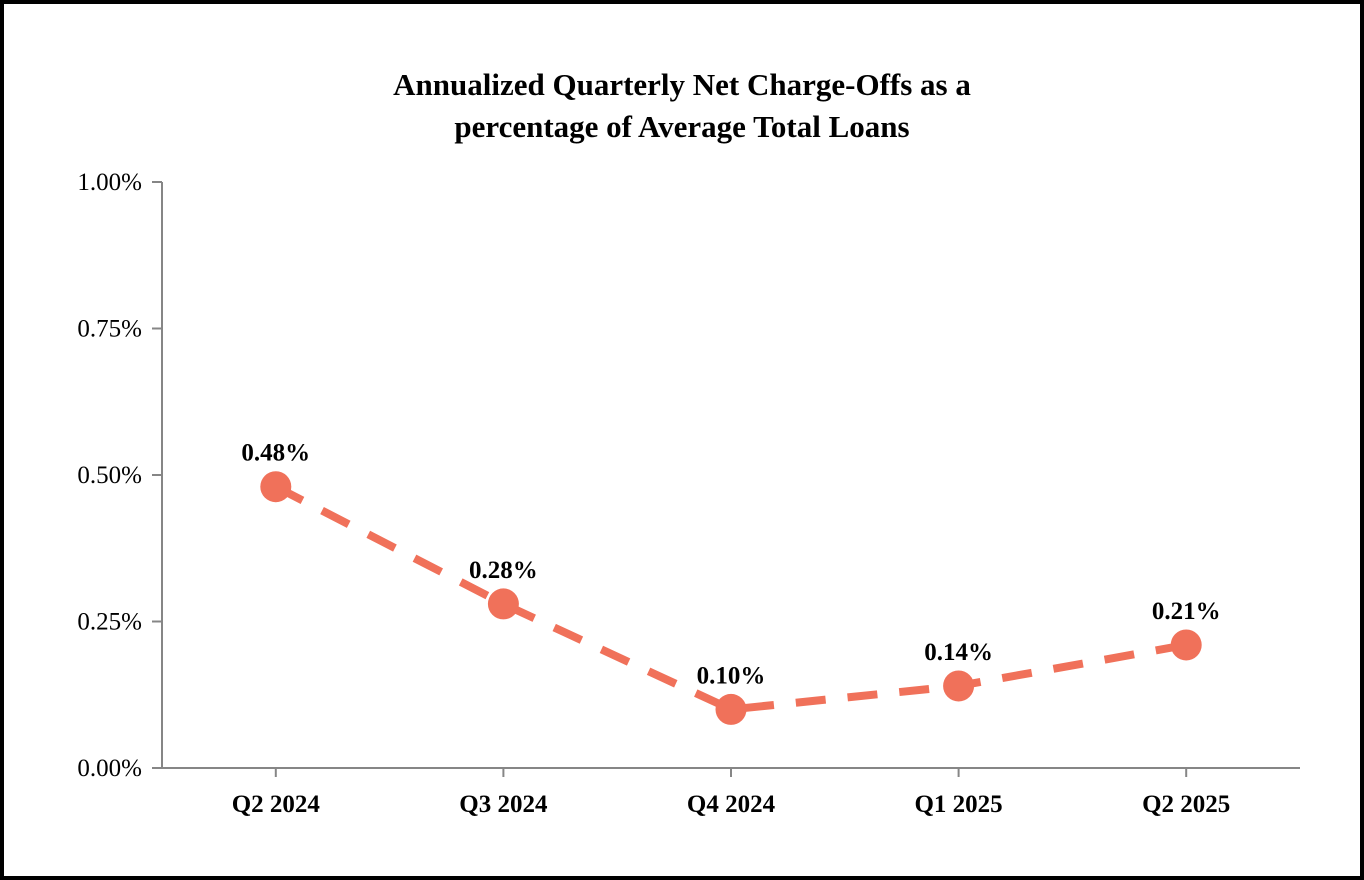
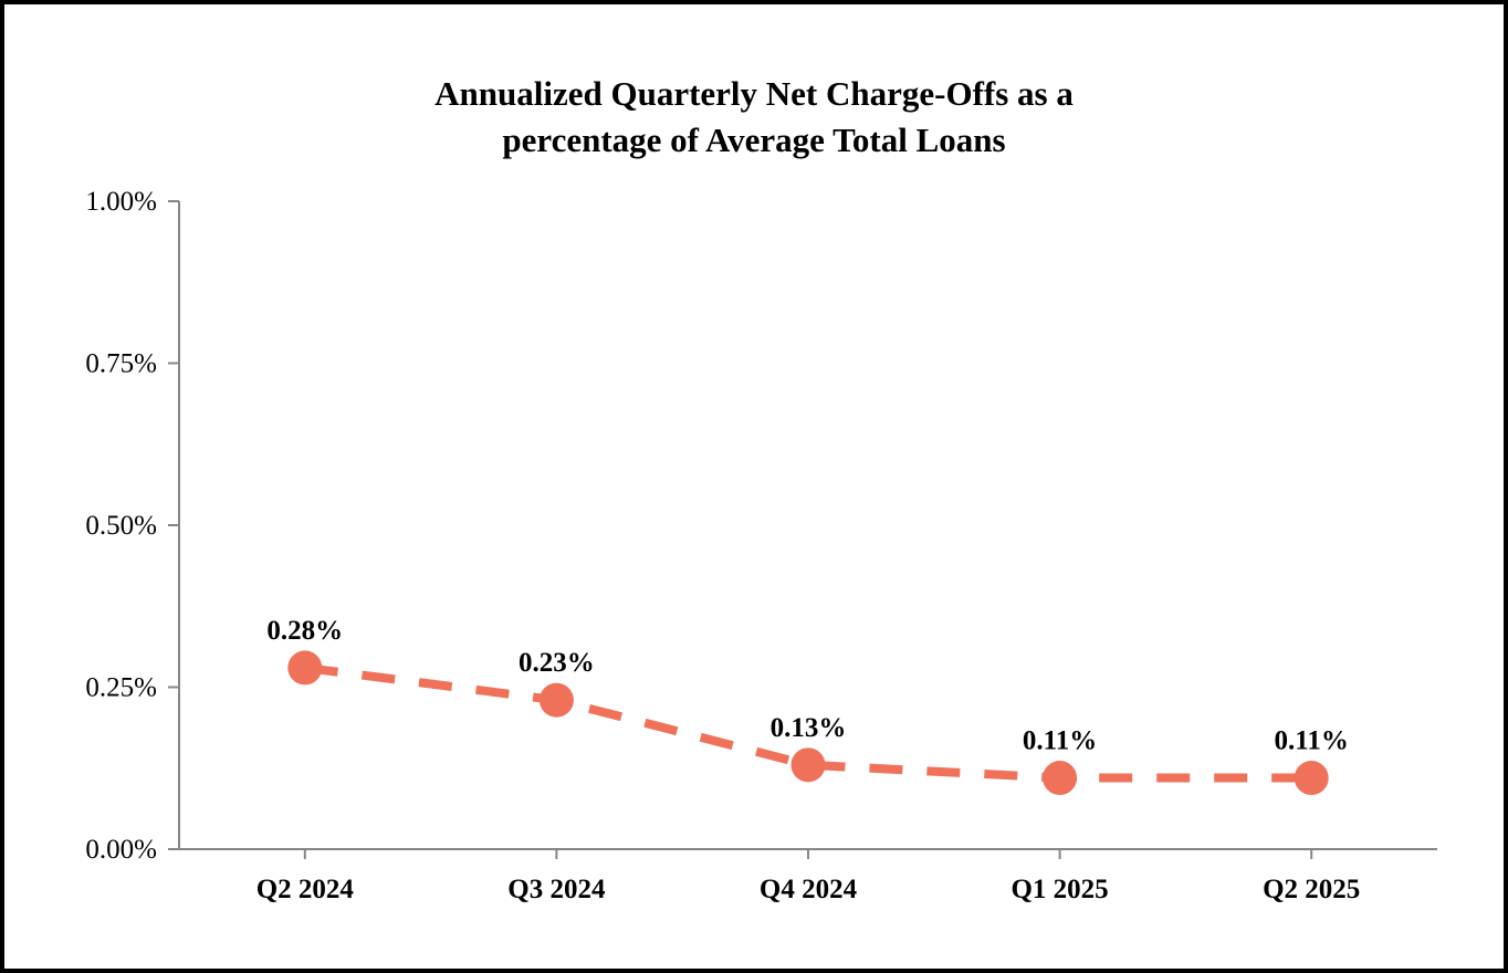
Q2 2024: 0.48% -> 0.28%
Q3 2024: 0.28% -> 0.23%
Q4 2024: 0.10% -> 0.13%
Q1 2025: 0.14% -> 0.11%
Q2 2025: 0.21% -> 0.11%
